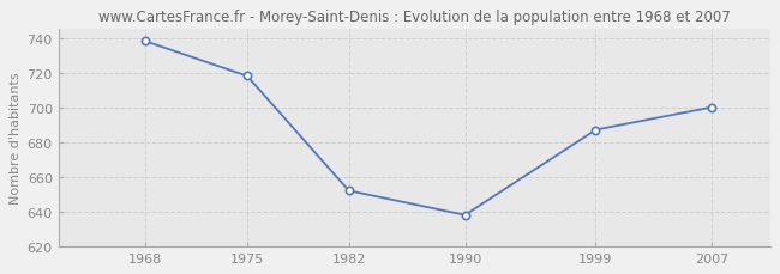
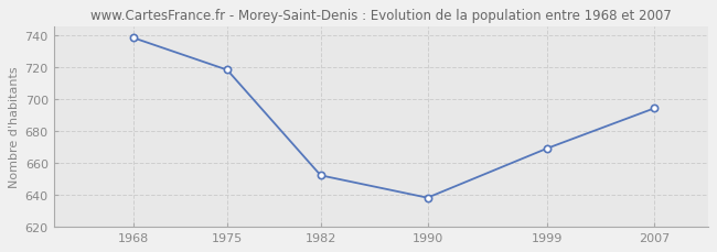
1999: 687 -> 669
2007: 700 -> 694
